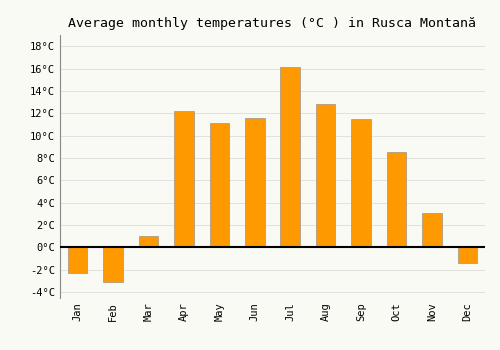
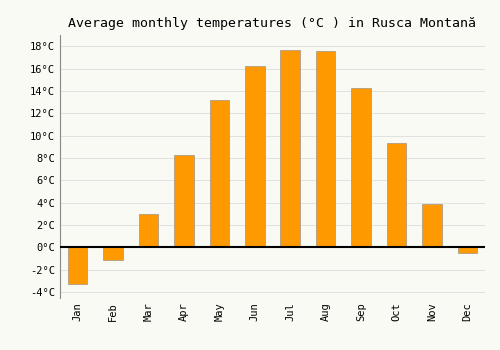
Jan: -2.3°C -> -3.3°C
Feb: -3.1°C -> -1.1°C
Mar: 1.0°C -> 3.0°C
Apr: 12.2°C -> 8.3°C
May: 11.1°C -> 13.2°C
Jun: 11.6°C -> 16.2°C
Jul: 16.1°C -> 17.7°C
Aug: 12.8°C -> 17.6°C
Sep: 11.5°C -> 14.3°C
Oct: 8.5°C -> 9.3°C
Nov: 3.1°C -> 3.9°C
Dec: -1.4°C -> -0.5°C
